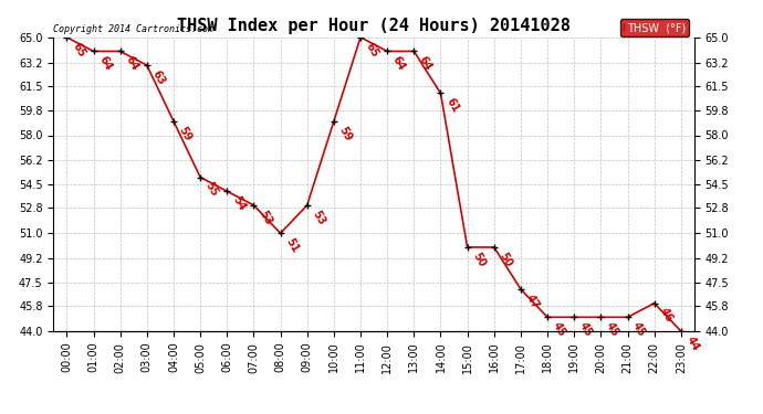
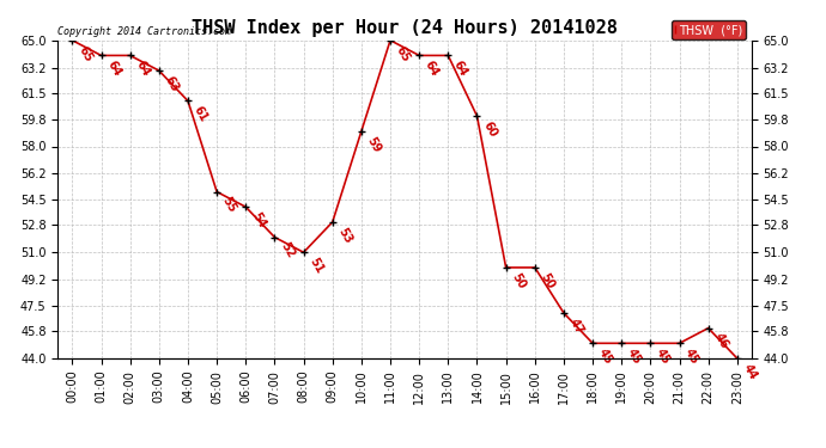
04:00: 59 -> 61
07:00: 53 -> 52
14:00: 61 -> 60
